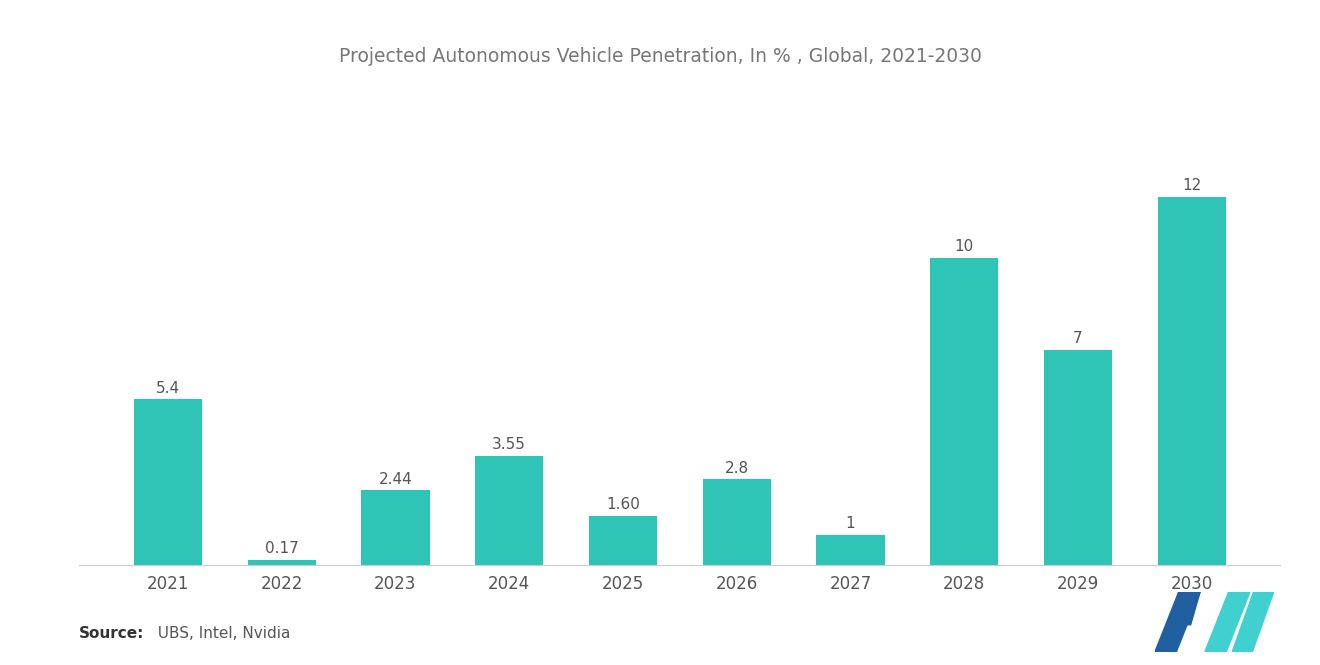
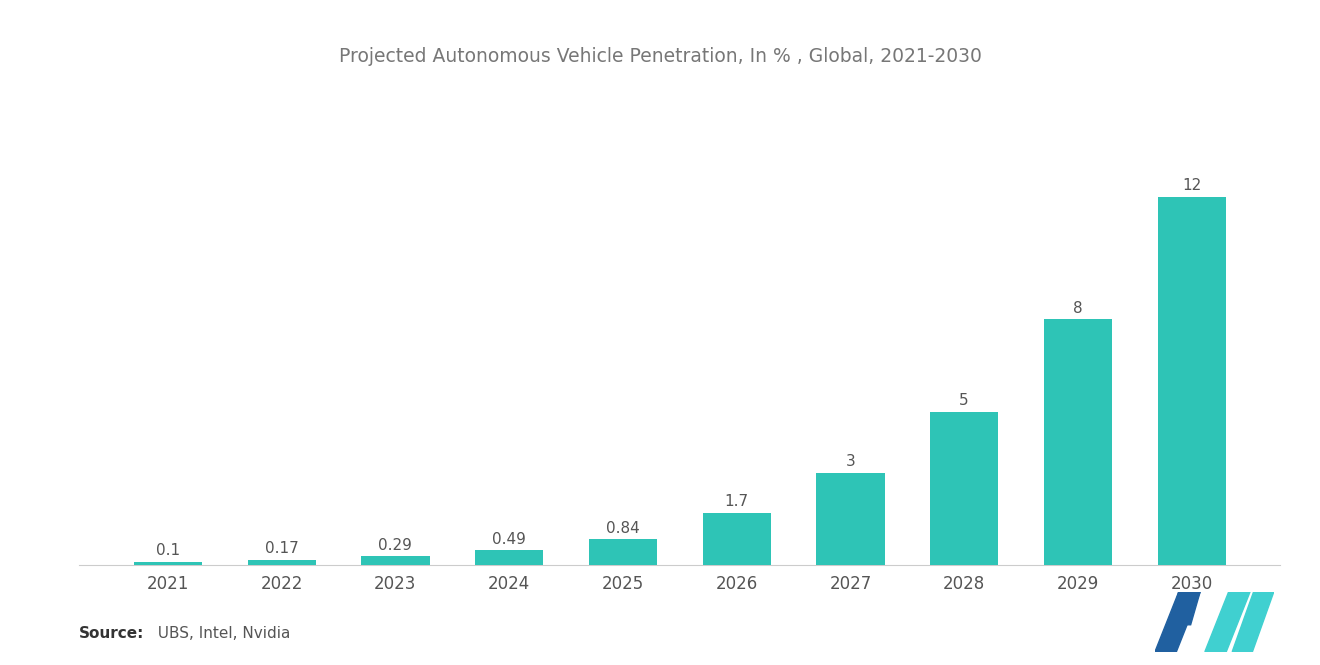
2021: 5.4 -> 0.1
2023: 2.44 -> 0.29
2024: 3.55 -> 0.49
2025: 1.60 -> 0.84
2026: 2.8 -> 1.7
2027: 1 -> 3
2028: 10 -> 5
2029: 7 -> 8
